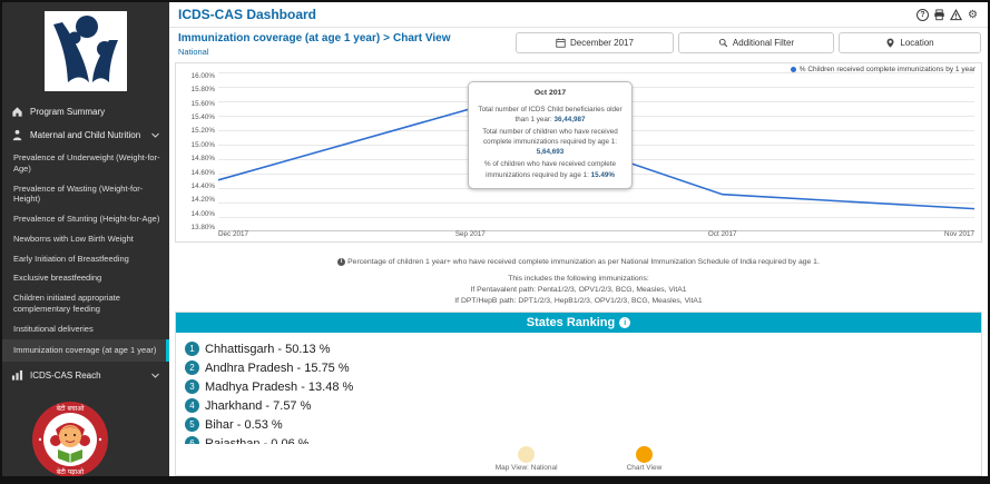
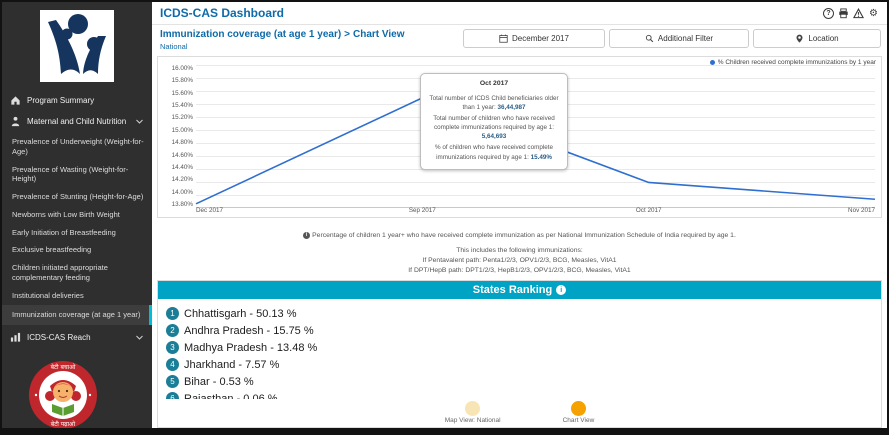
Sep 2017: 14.5% -> 13.8%
Nov 2017: 14.3% -> 14.2%
Dec 2017: 14.1% -> 13.9%
